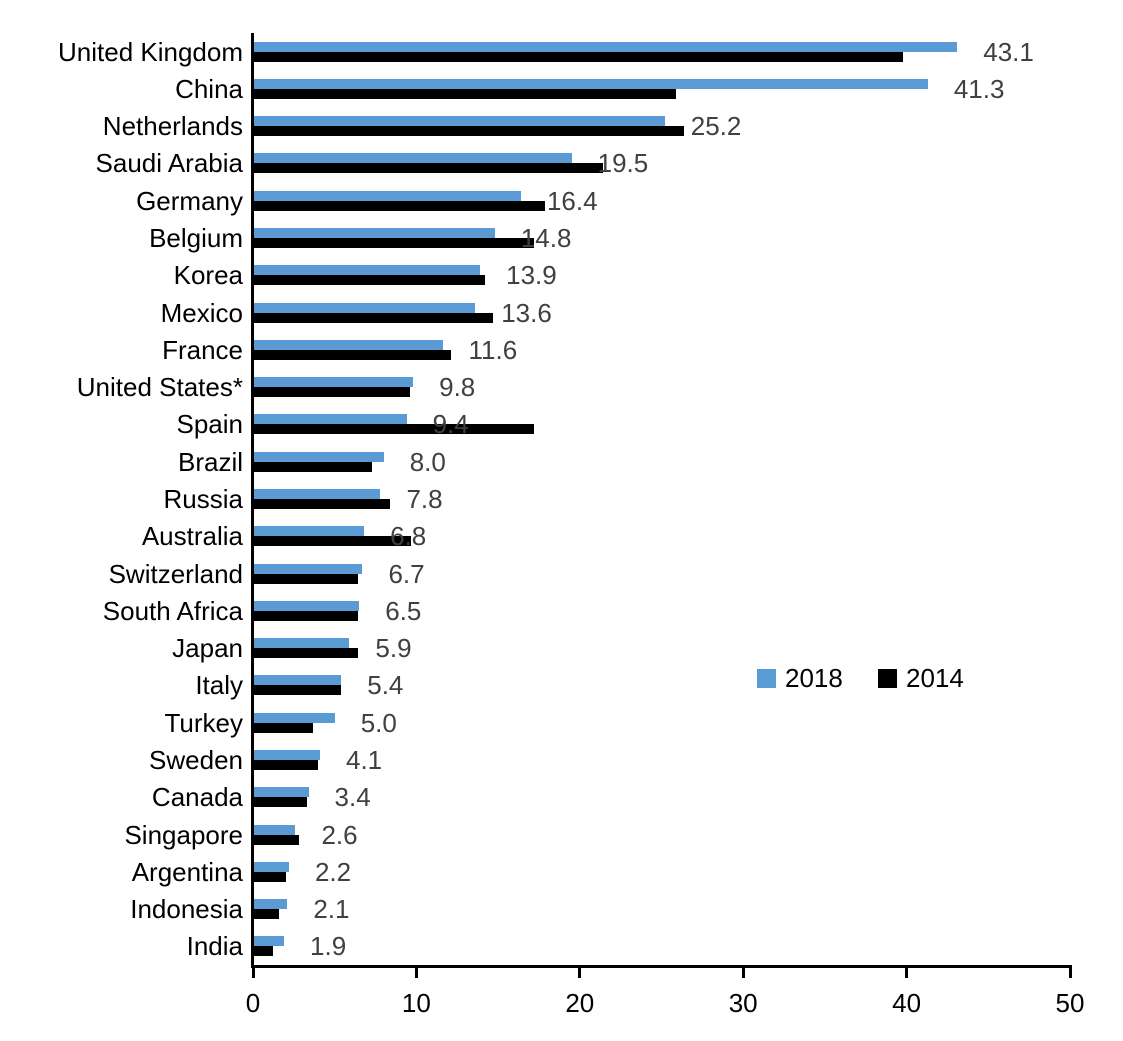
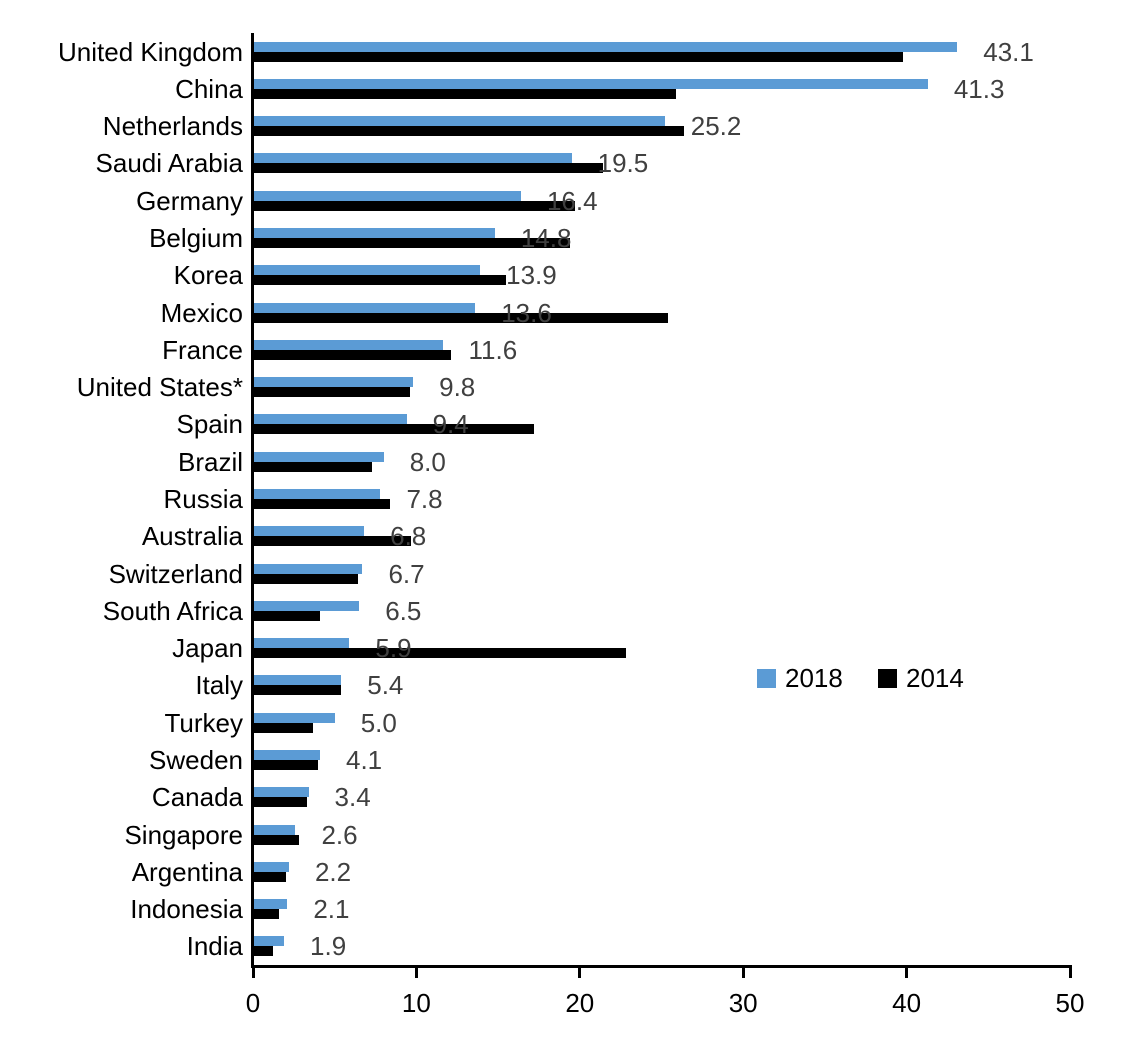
2014/Germany: 17.9 -> 19.7
2014/Belgium: 17.2 -> 19.4
2014/Korea: 14.2 -> 15.5
2014/Mexico: 14.7 -> 25.4
2014/South Africa: 6.4 -> 4.1
2014/Japan: 6.4 -> 22.8
